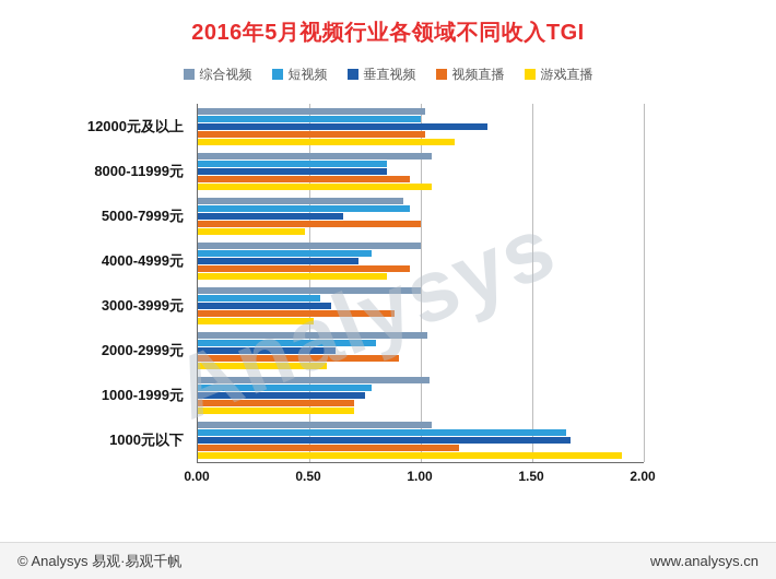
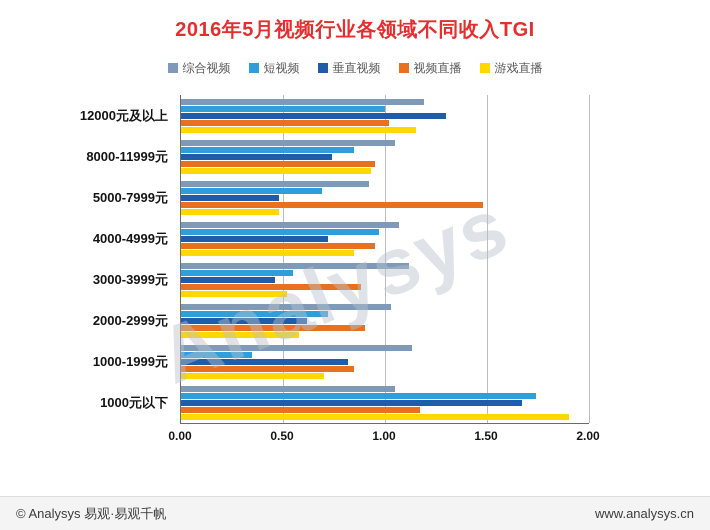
综合视频/12000元及以上: 1.02 -> 1.19
垂直视频/8000-11999元: 0.85 -> 0.74
游戏直播/8000-11999元: 1.05 -> 0.93
短视频/5000-7999元: 0.95 -> 0.69
垂直视频/5000-7999元: 0.65 -> 0.48
视频直播/5000-7999元: 1.00 -> 1.48
综合视频/4000-4999元: 1.00 -> 1.07
短视频/4000-4999元: 0.78 -> 0.97
综合视频/3000-3999元: 1.00 -> 1.12
垂直视频/3000-3999元: 0.60 -> 0.46
短视频/2000-2999元: 0.80 -> 0.72
综合视频/1000-1999元: 1.04 -> 1.13
短视频/1000-1999元: 0.78 -> 0.35
垂直视频/1000-1999元: 0.75 -> 0.82
视频直播/1000-1999元: 0.70 -> 0.85
短视频/1000元以下: 1.65 -> 1.74
